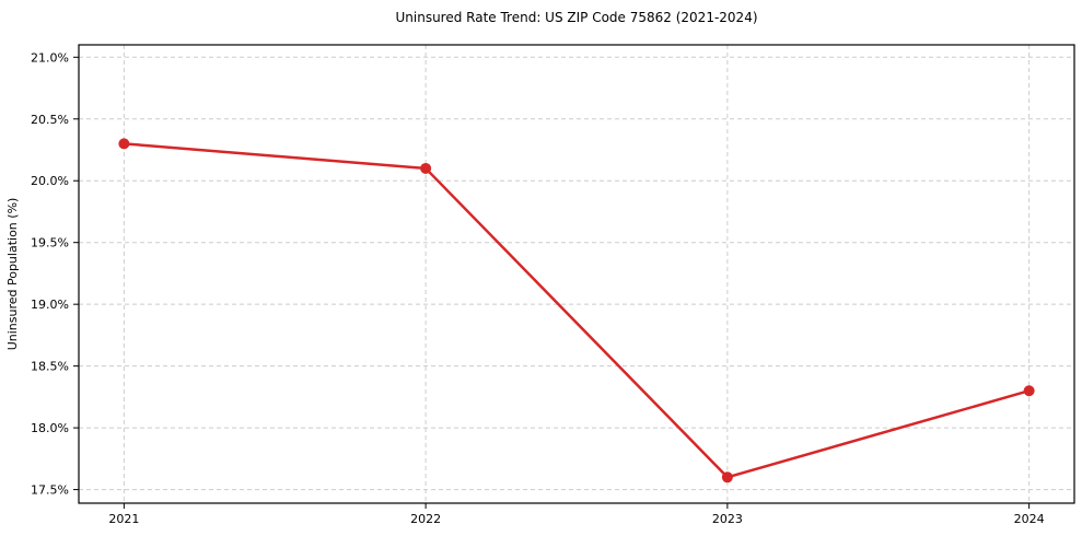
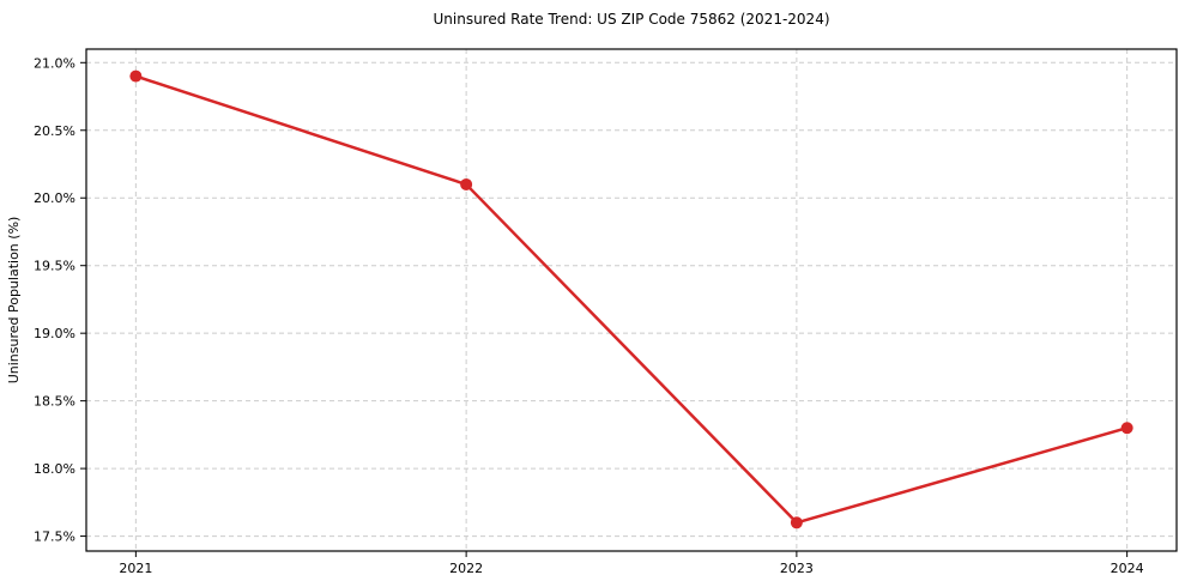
2021: 20.3% -> 20.9%
